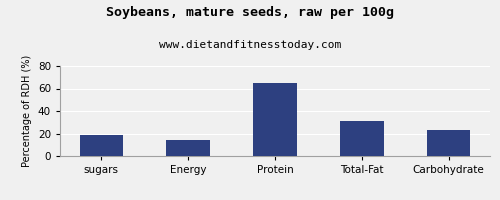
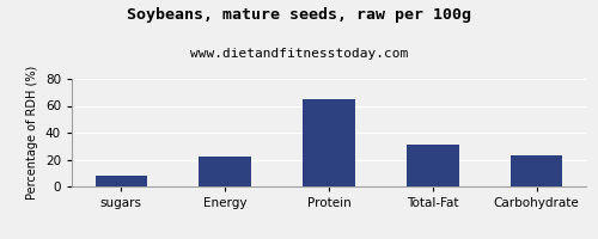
sugars: 19 -> 8
Energy: 14 -> 22
